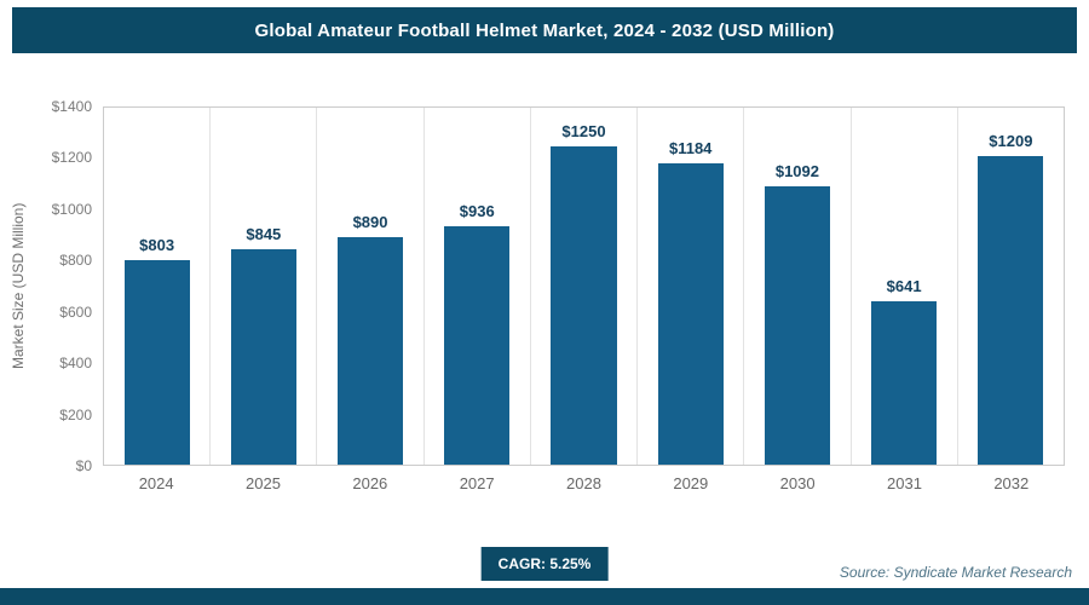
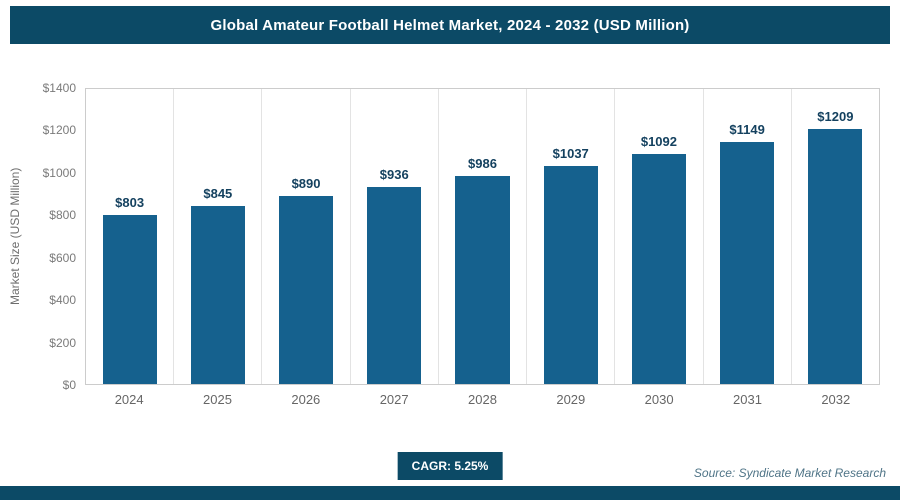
2028: $1250 -> $986
2029: $1184 -> $1037
2031: $641 -> $1149
